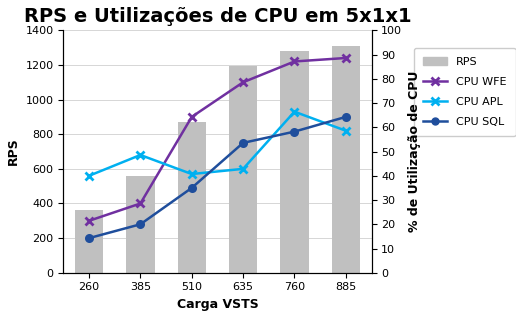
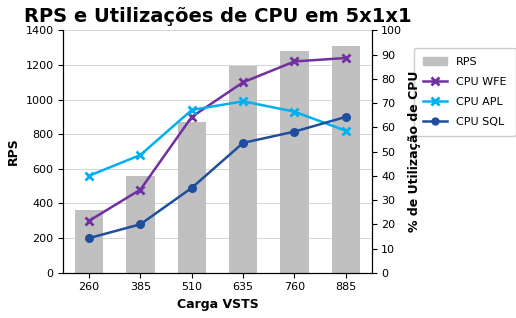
CPU WFE/385: 400 -> 480
CPU APL/510: 570 -> 940
CPU APL/635: 600 -> 990
